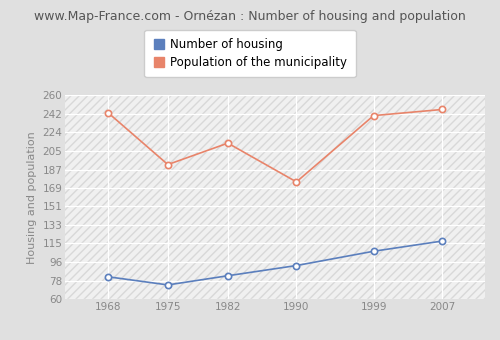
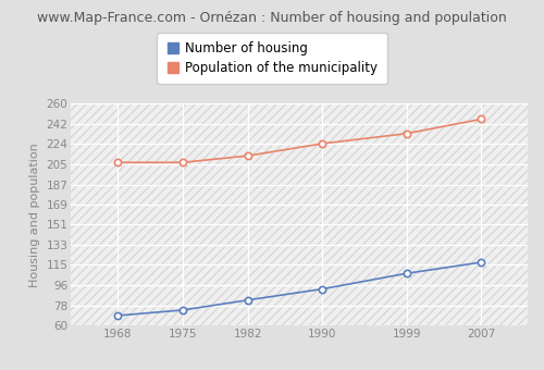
Number of housing/1968: 82 -> 69
Population of the municipality/1968: 243 -> 207
Population of the municipality/1975: 192 -> 207
Population of the municipality/1990: 175 -> 224
Population of the municipality/1999: 240 -> 233
